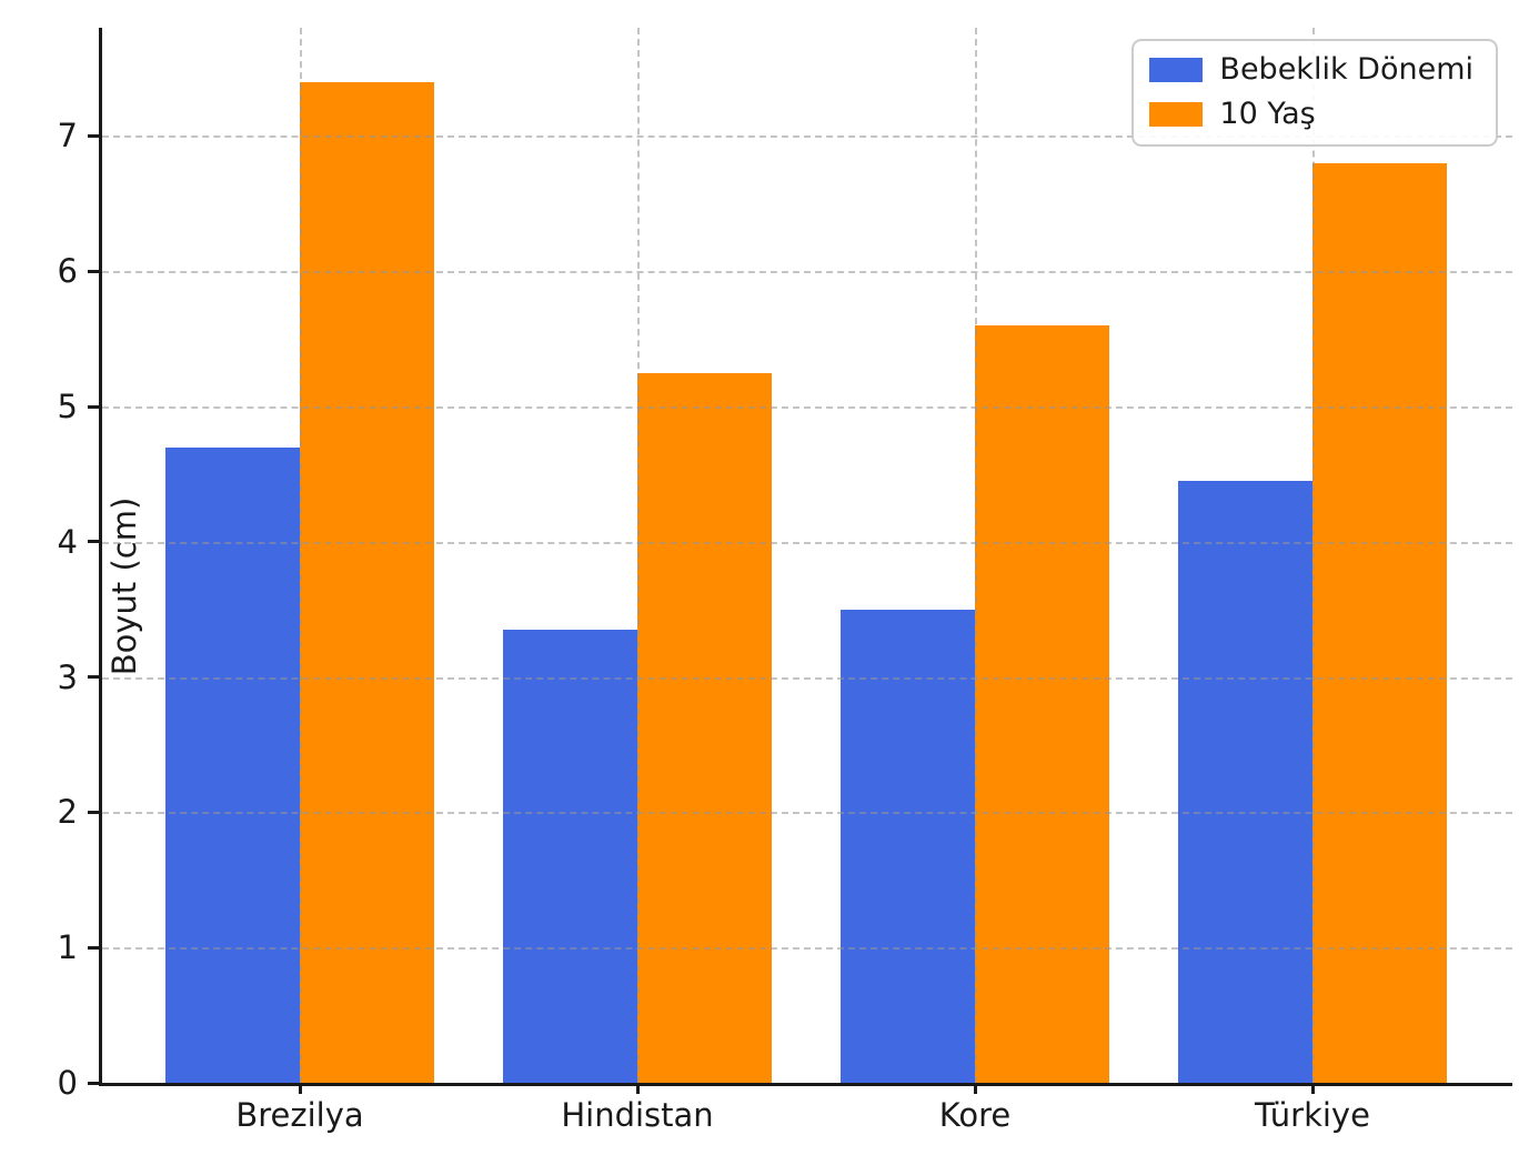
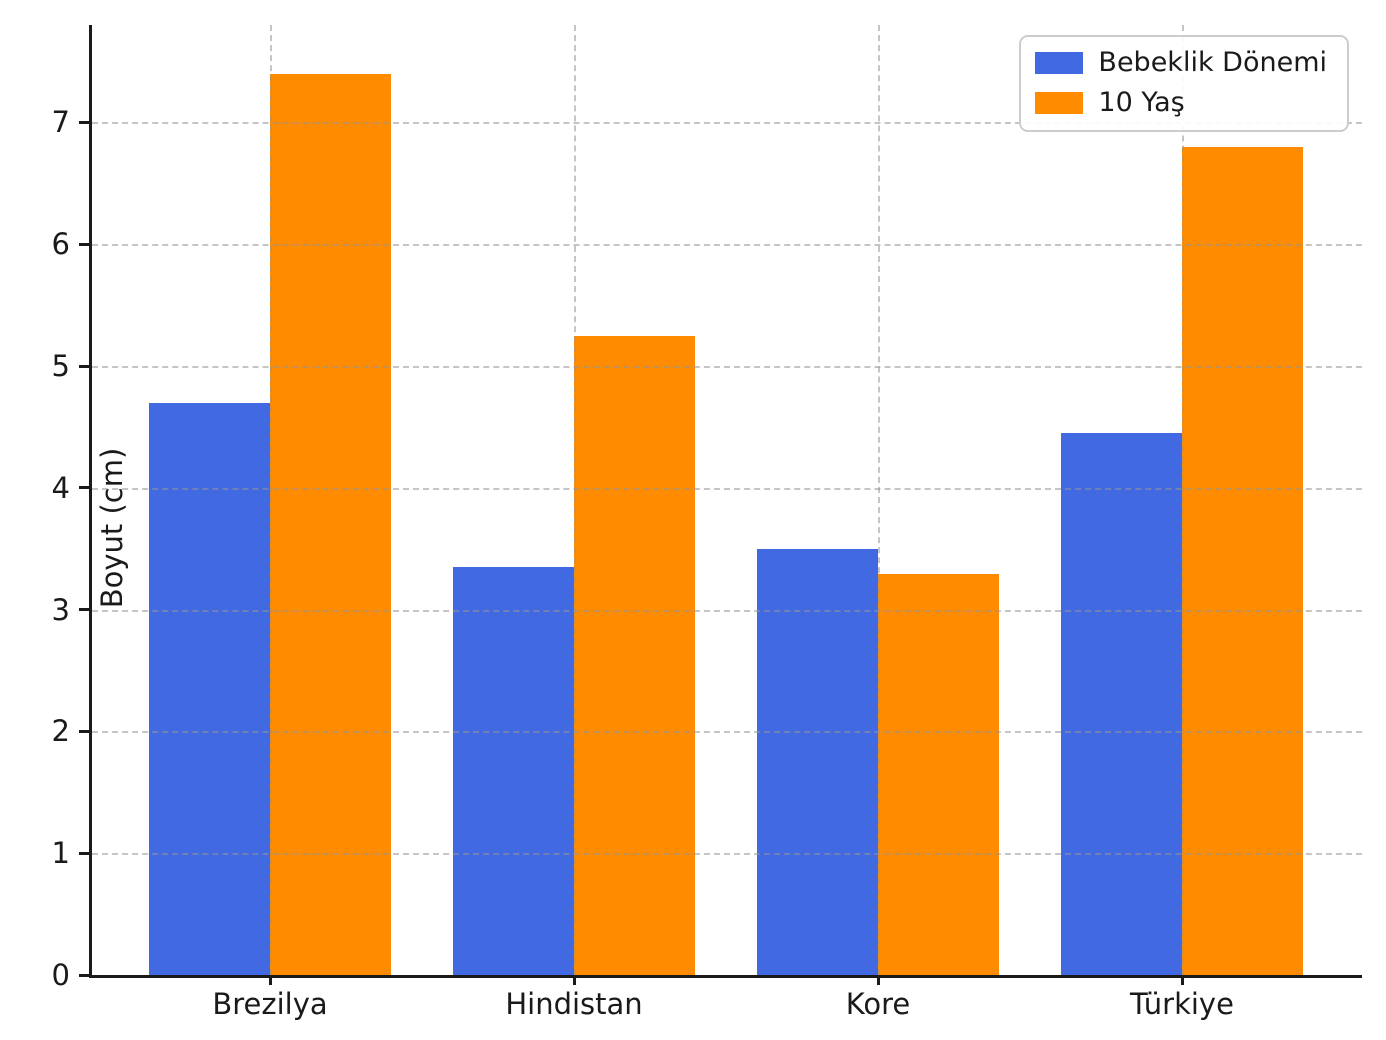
10 Yaş/Kore: 5.60 -> 3.29
